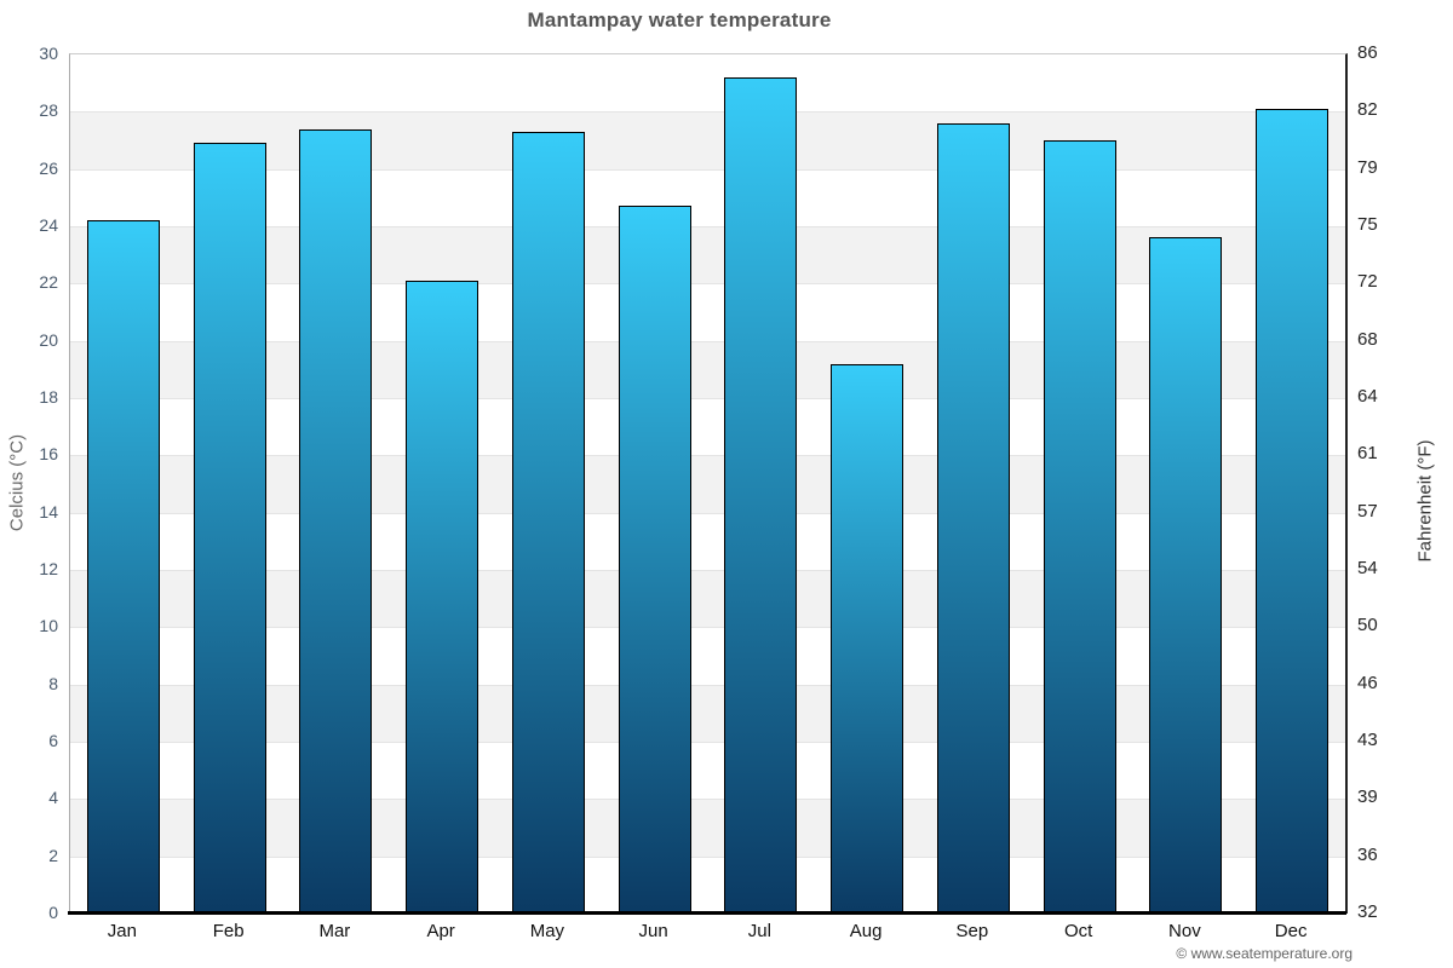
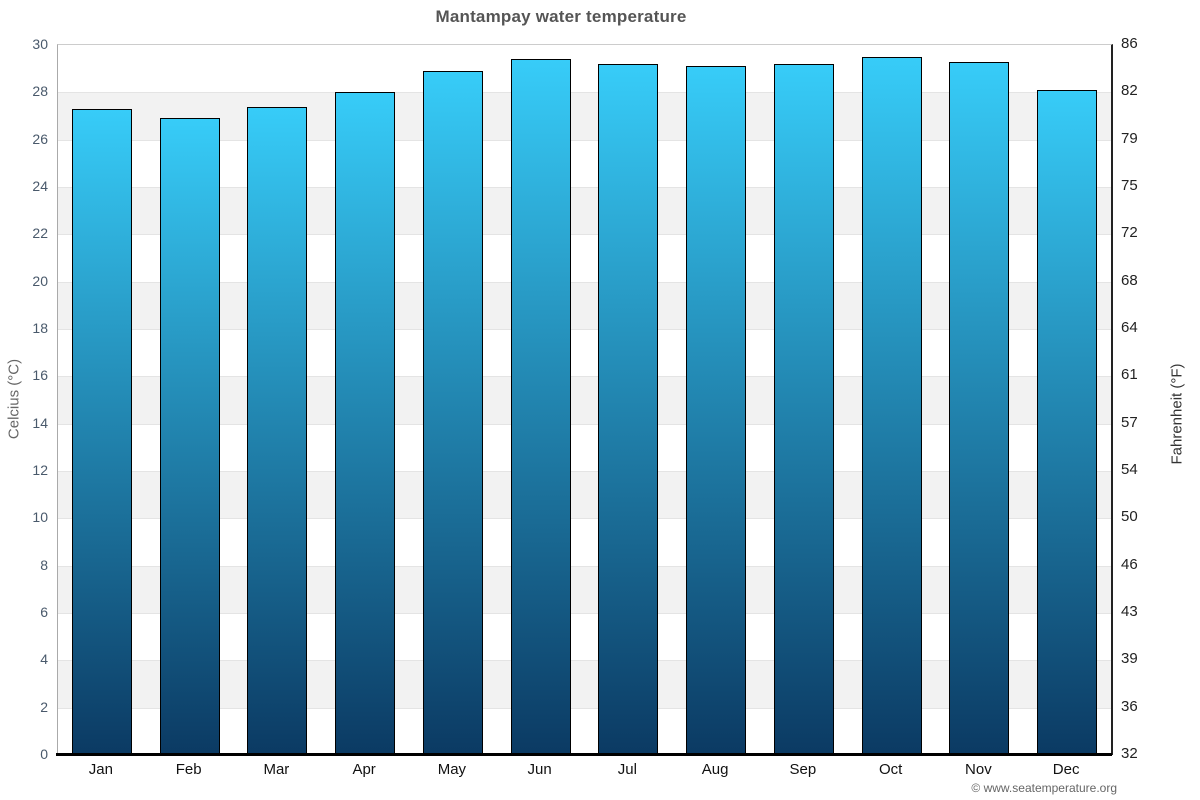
Jan: 24.2 -> 27.3
Apr: 22.1 -> 28.0
May: 27.3 -> 28.9
Jun: 24.7 -> 29.4
Aug: 19.2 -> 29.1
Sep: 27.6 -> 29.2
Oct: 27.0 -> 29.5
Nov: 23.6 -> 29.3
